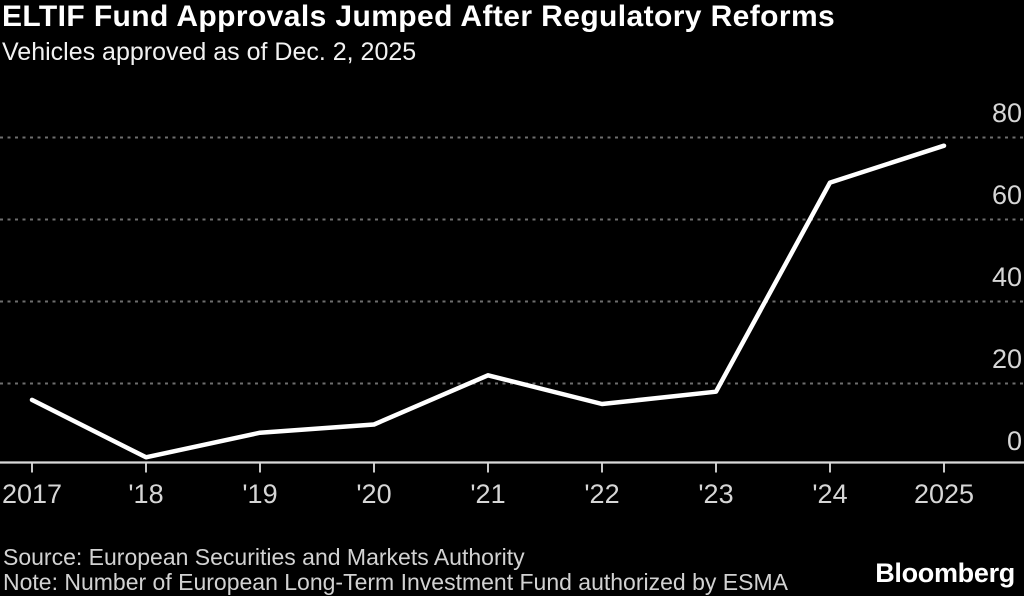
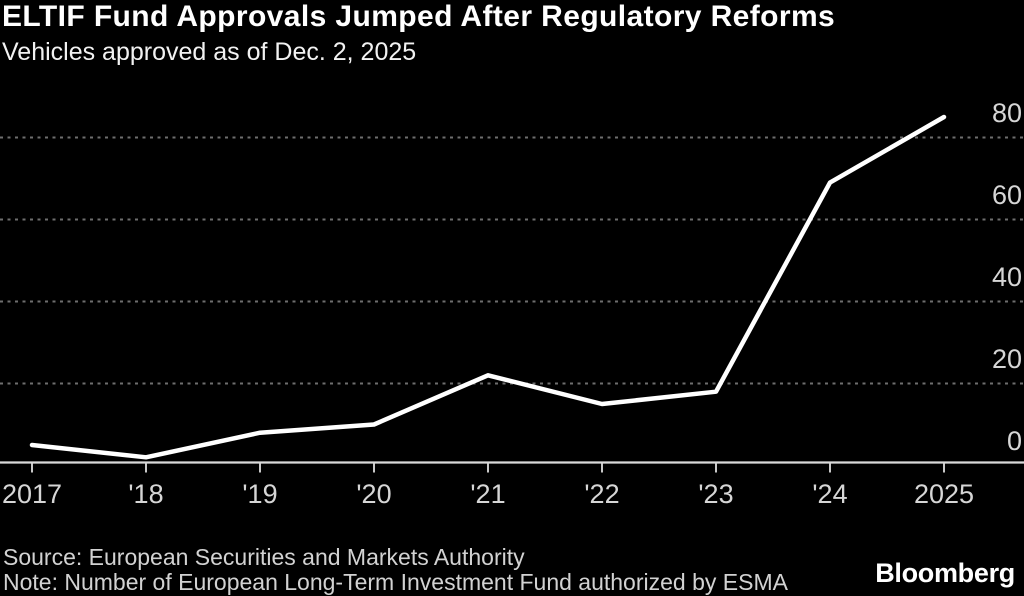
2017: 16 -> 5
2025: 78 -> 85
